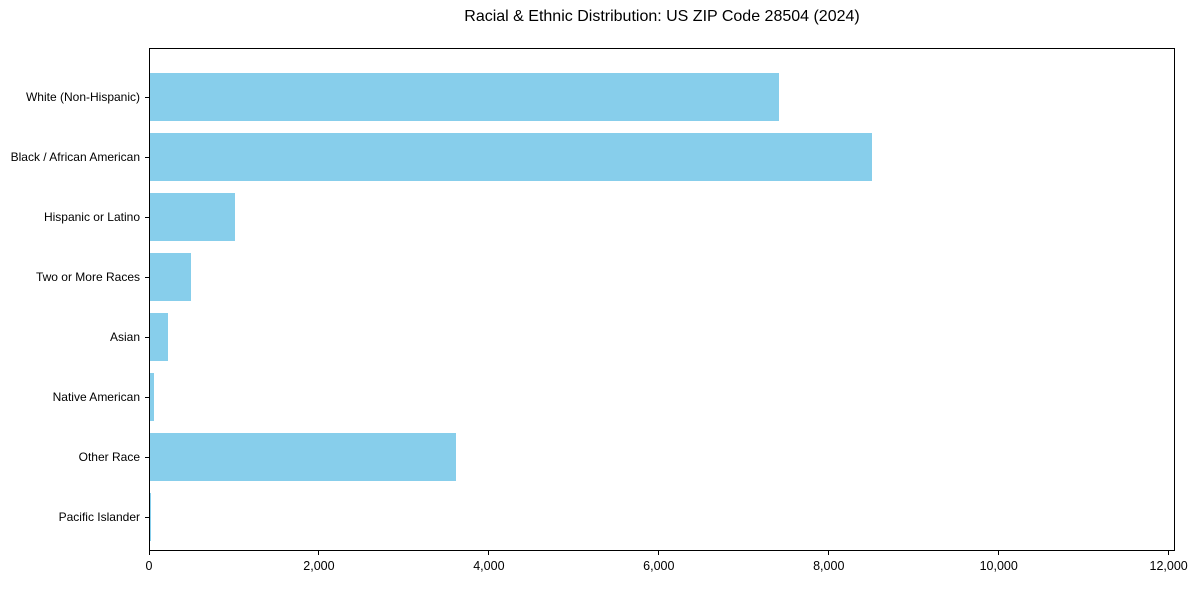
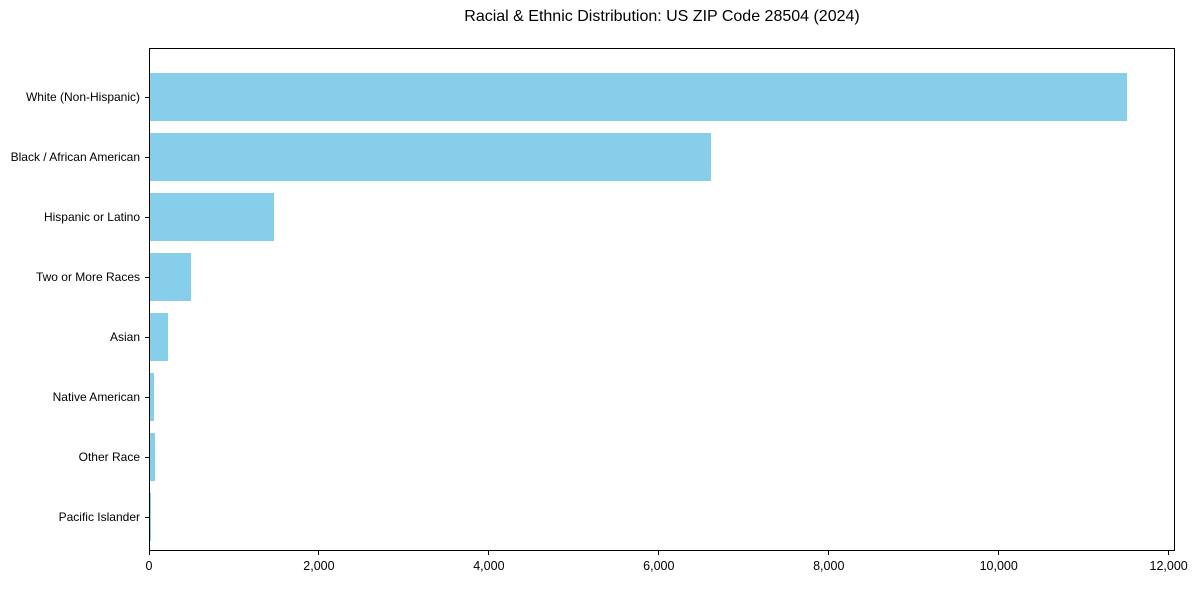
White (Non-Hispanic): 7400 -> 11500
Black / African American: 8500 -> 6600
Hispanic or Latino: 1000 -> 1500
Other Race: 3600 -> 100
